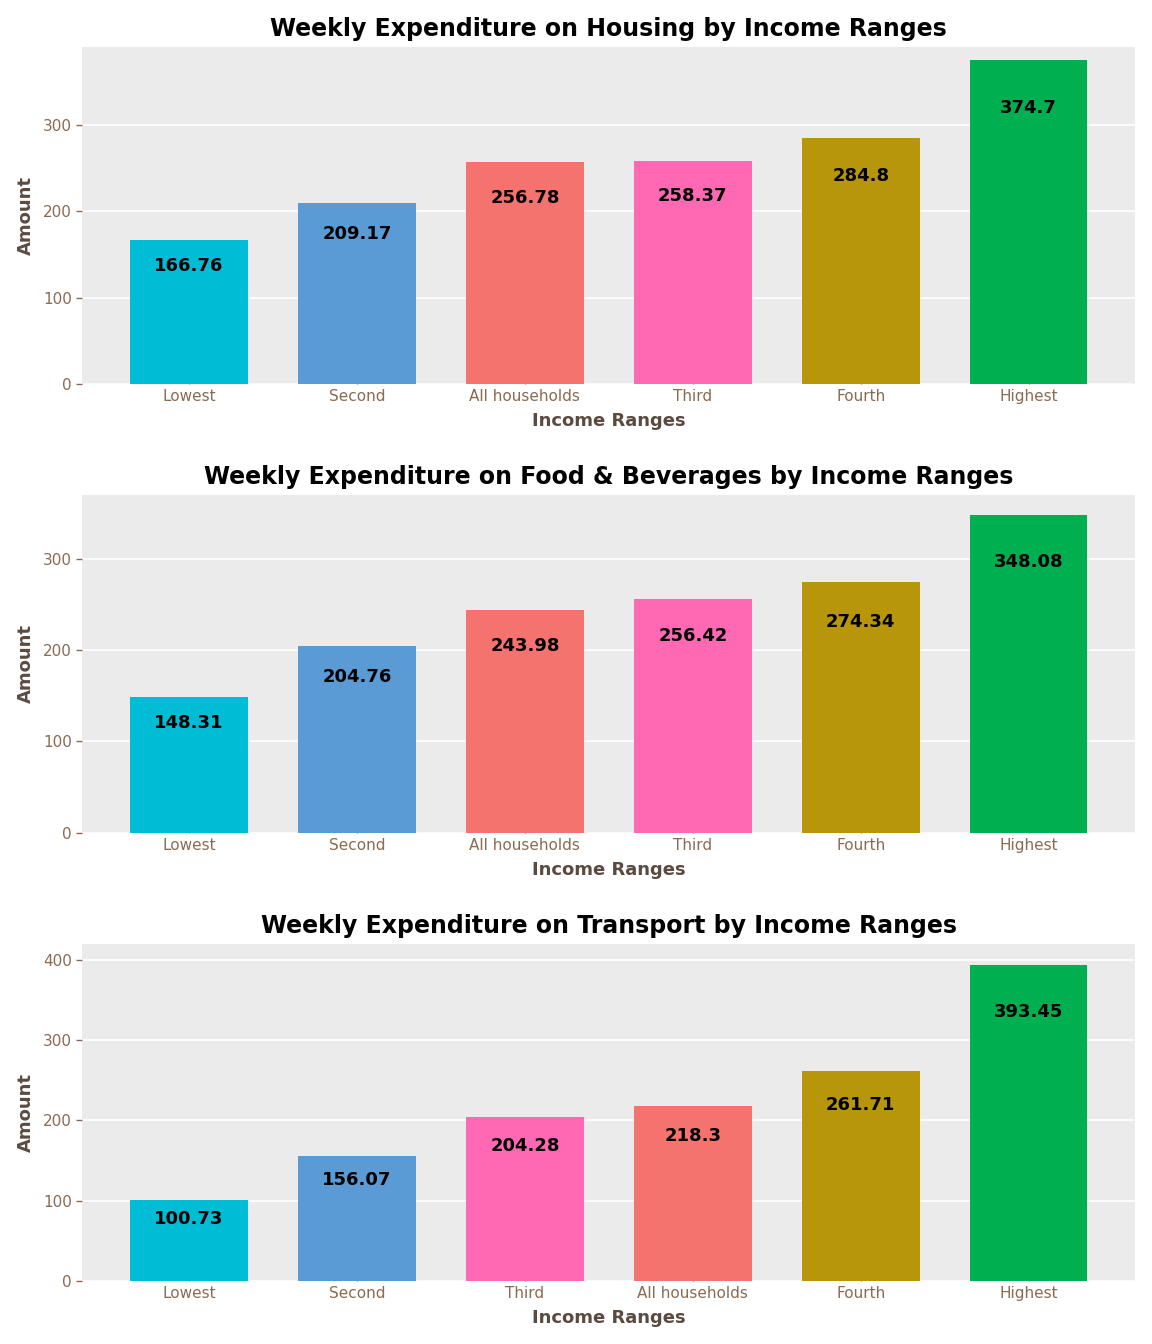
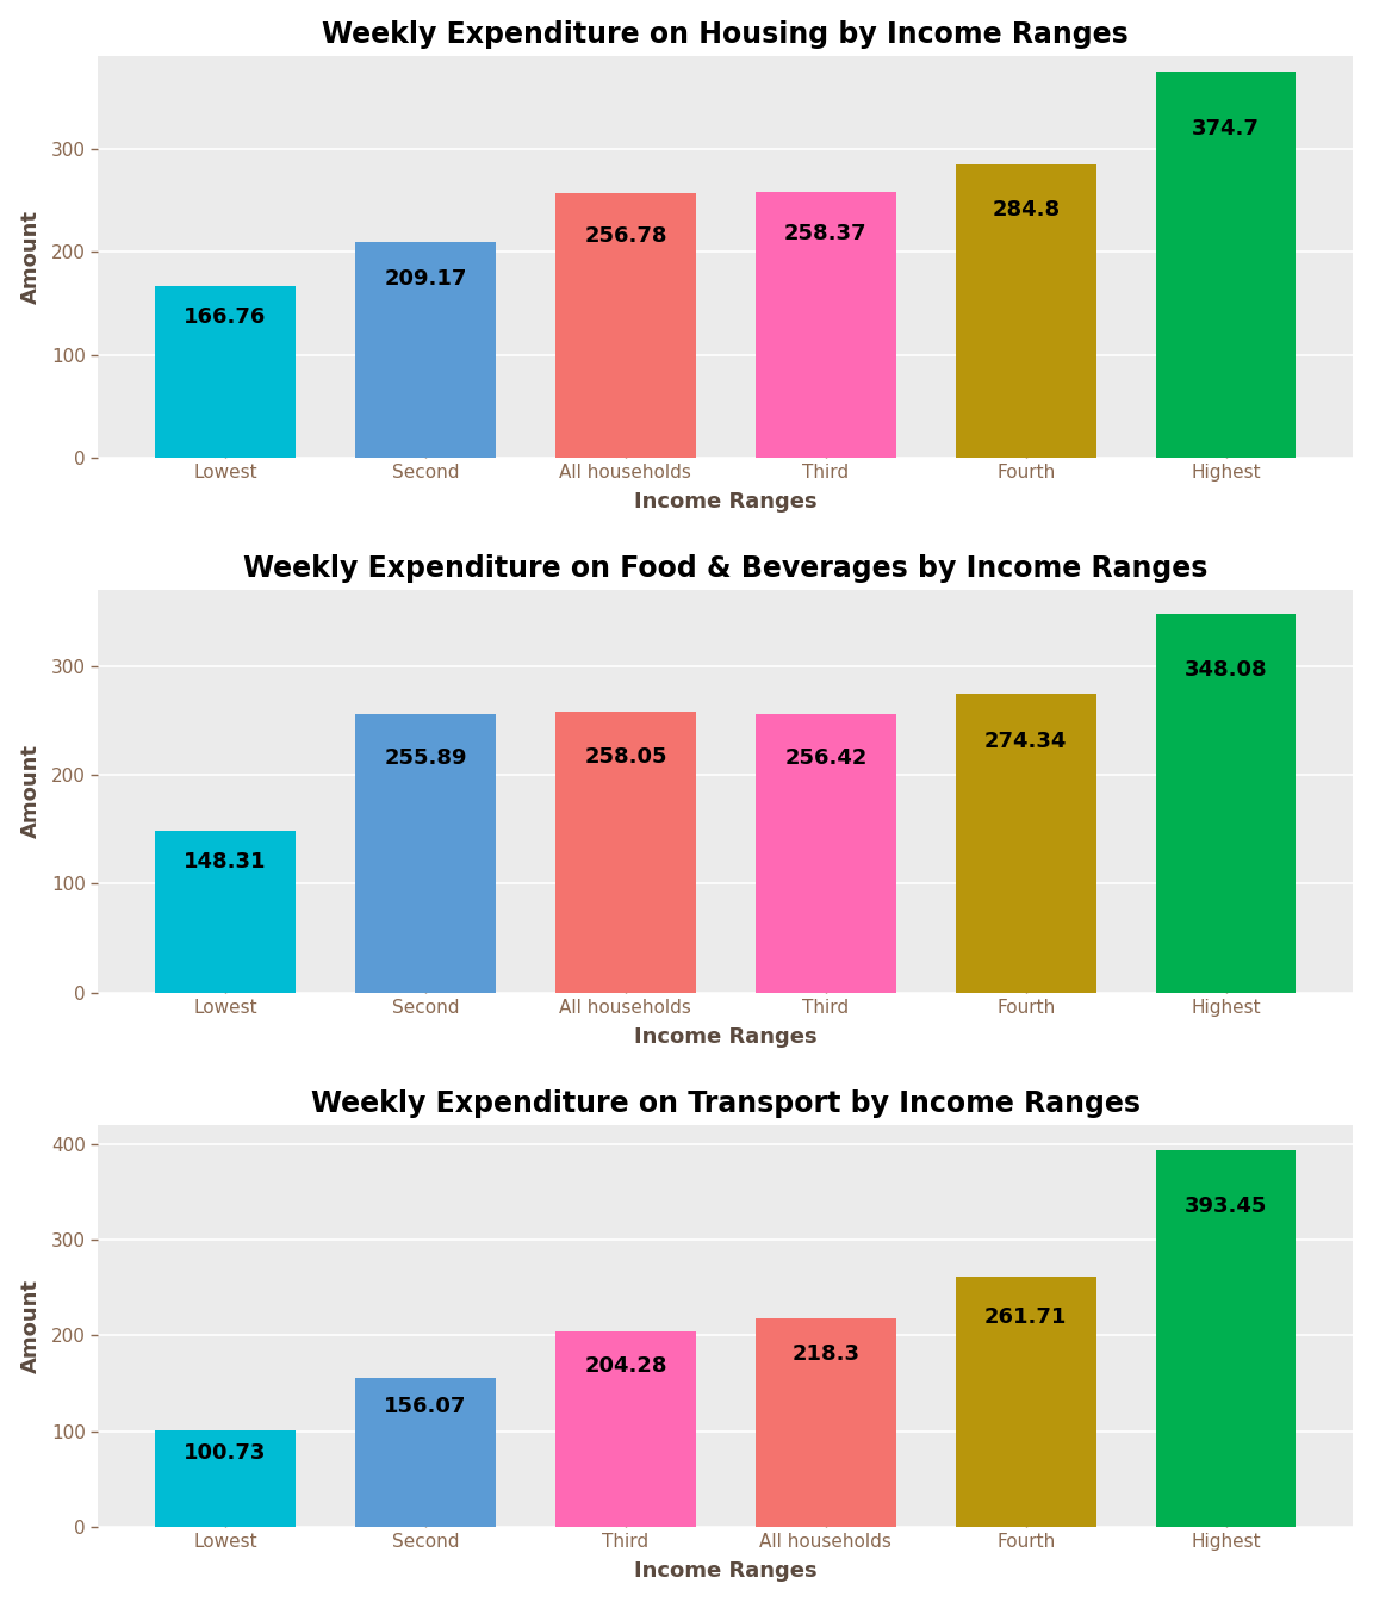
Weekly Expenditure on Food & Beverages by Income Ranges/Second: 204.76 -> 255.89
Weekly Expenditure on Food & Beverages by Income Ranges/All households: 243.98 -> 258.05
